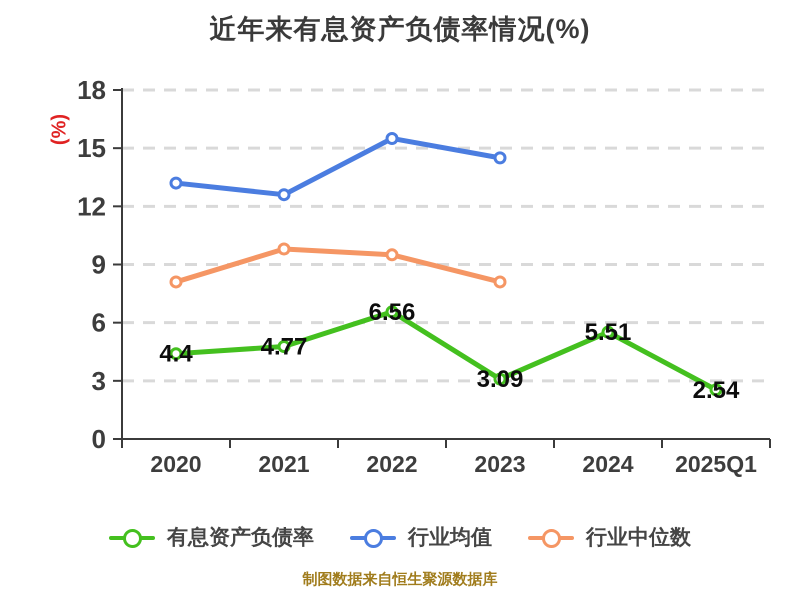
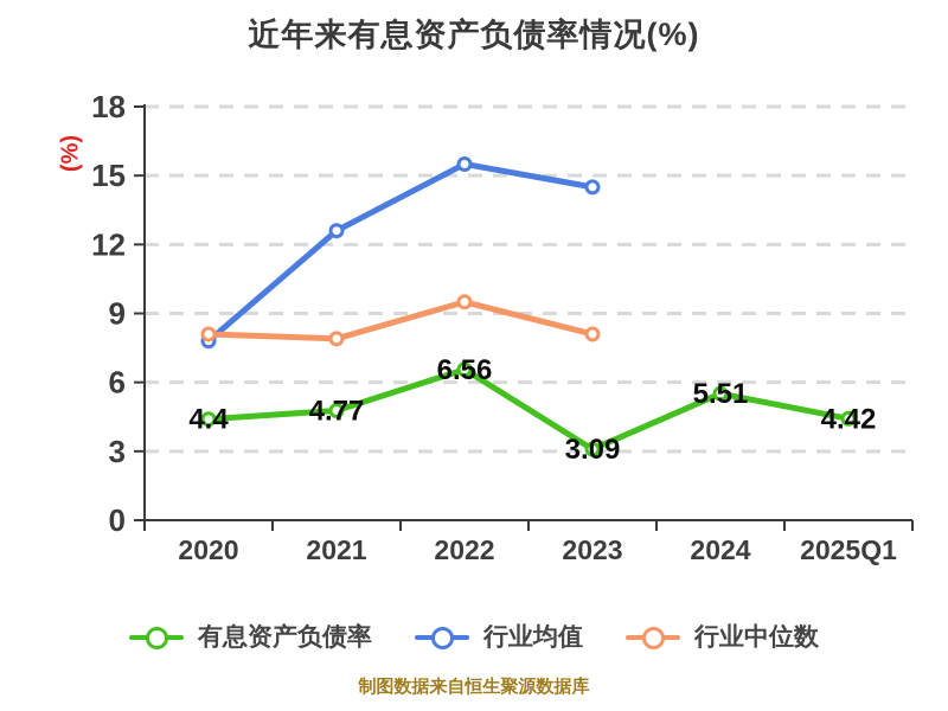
行业均值/2020: 13.2 -> 7.8
行业中位数/2021: 9.8 -> 7.9
有息资产负债率/2025Q1: 2.54 -> 4.42
